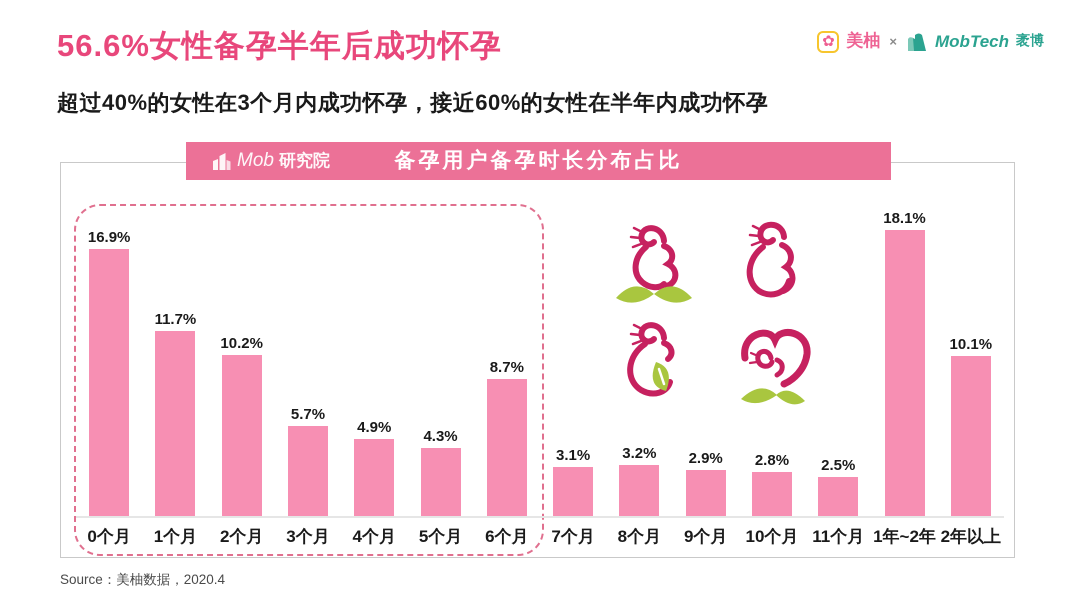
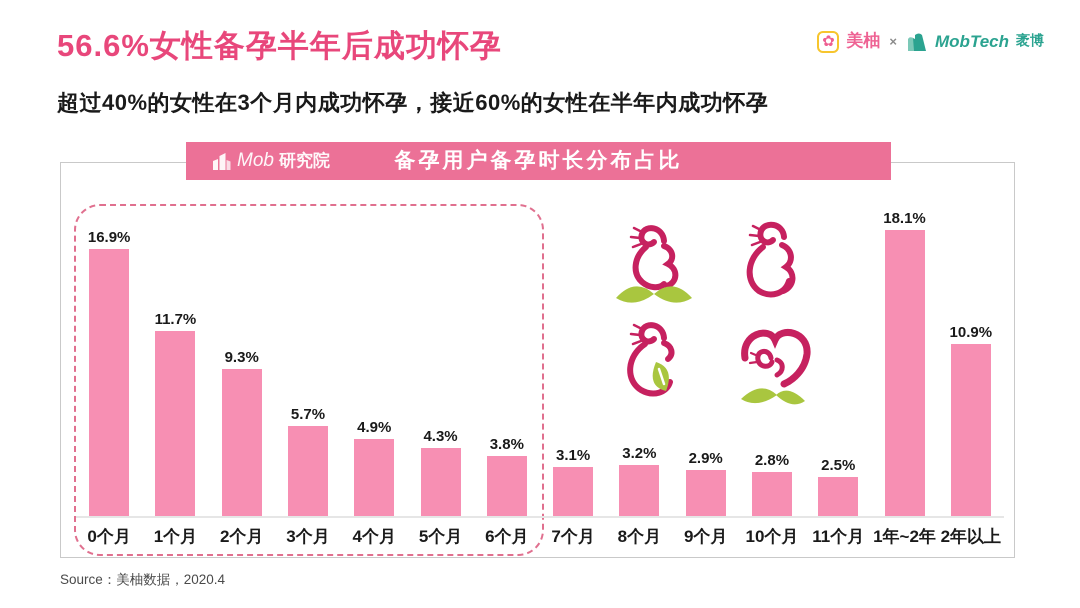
2个月: 10.2% -> 9.3%
6个月: 8.7% -> 3.8%
2年以上: 10.1% -> 10.9%
